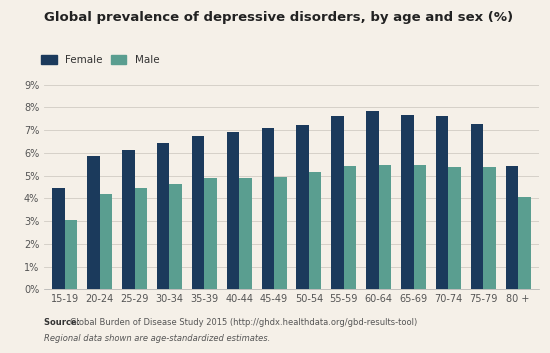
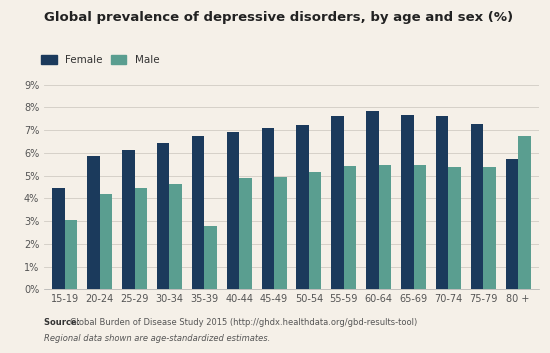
Male/35-39: 4.88% -> 2.80%
Female/80 +: 5.42% -> 5.75%
Male/80 +: 4.08% -> 6.75%
